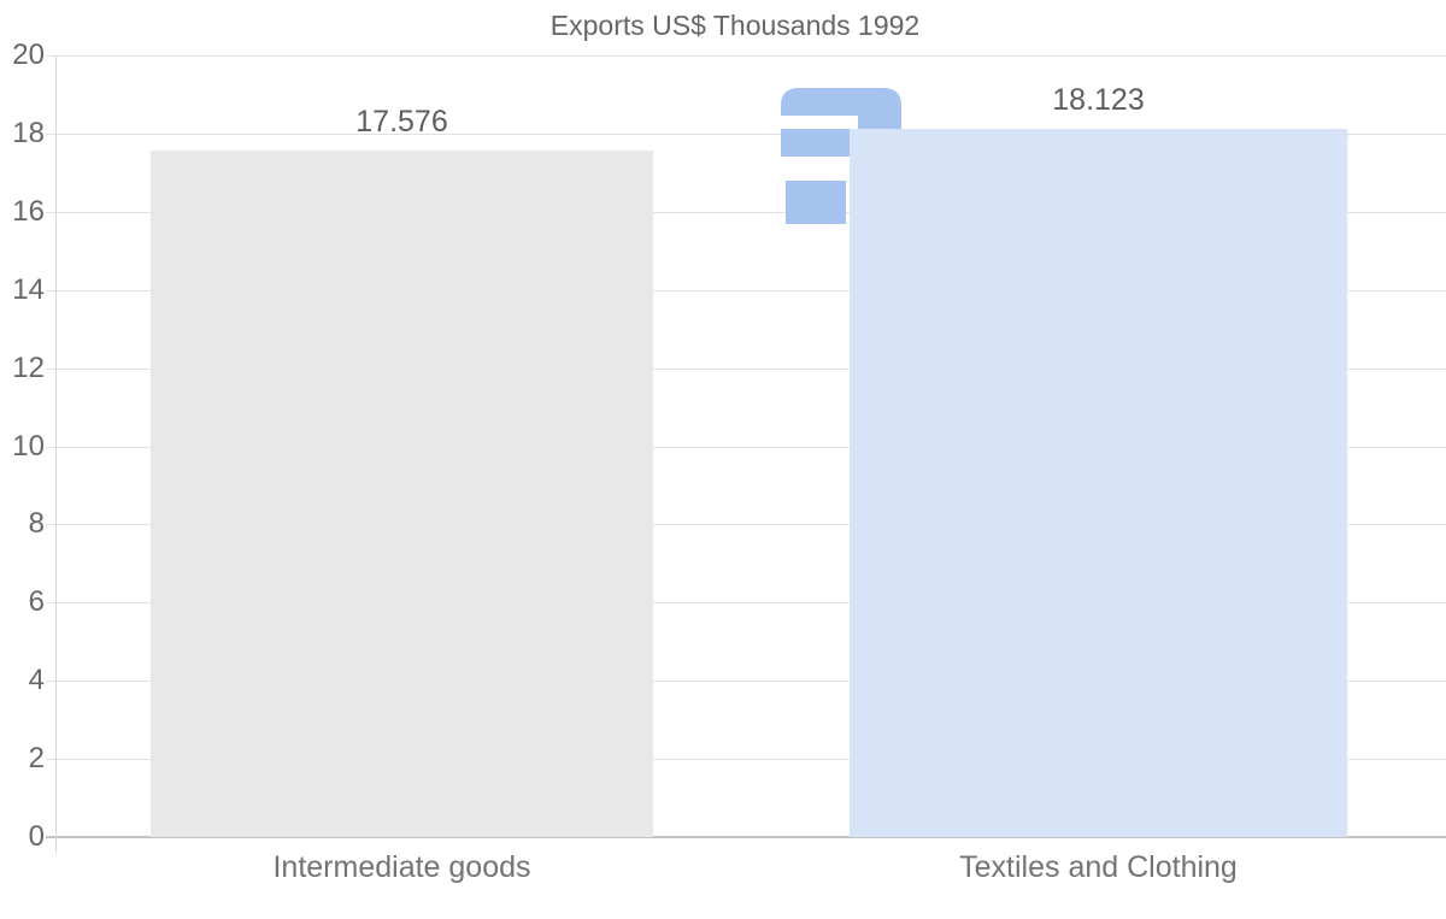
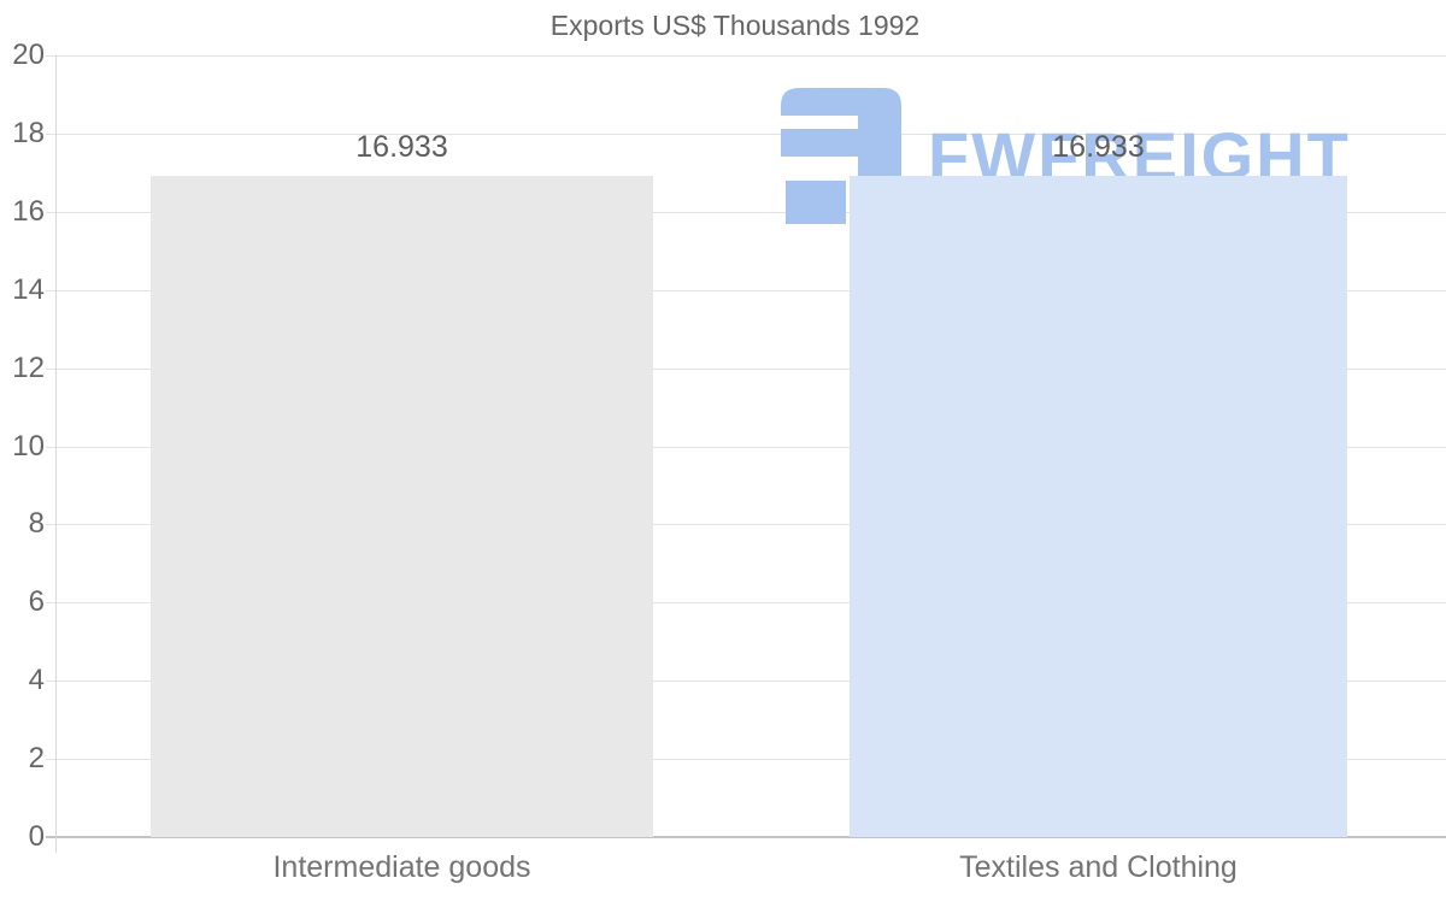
Intermediate goods: 17.576 -> 16.933
Textiles and Clothing: 18.123 -> 16.933
